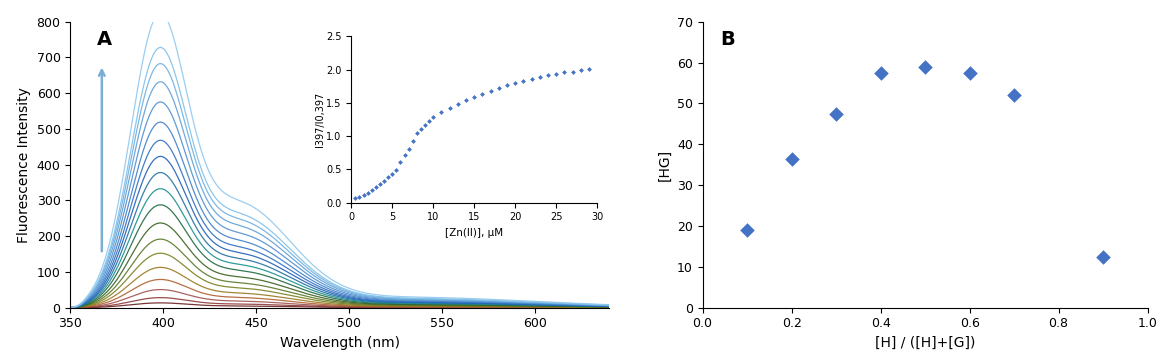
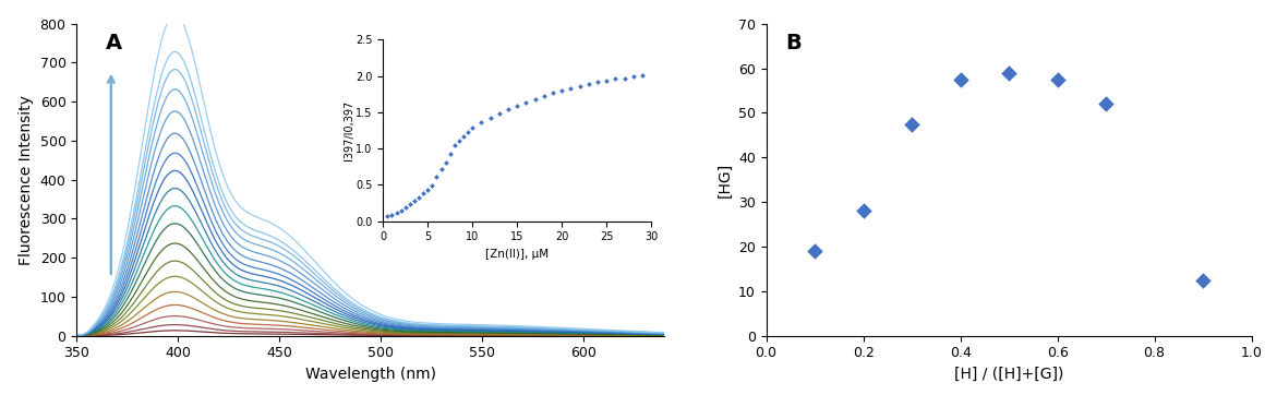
0.2: 36.5 -> 28.0
